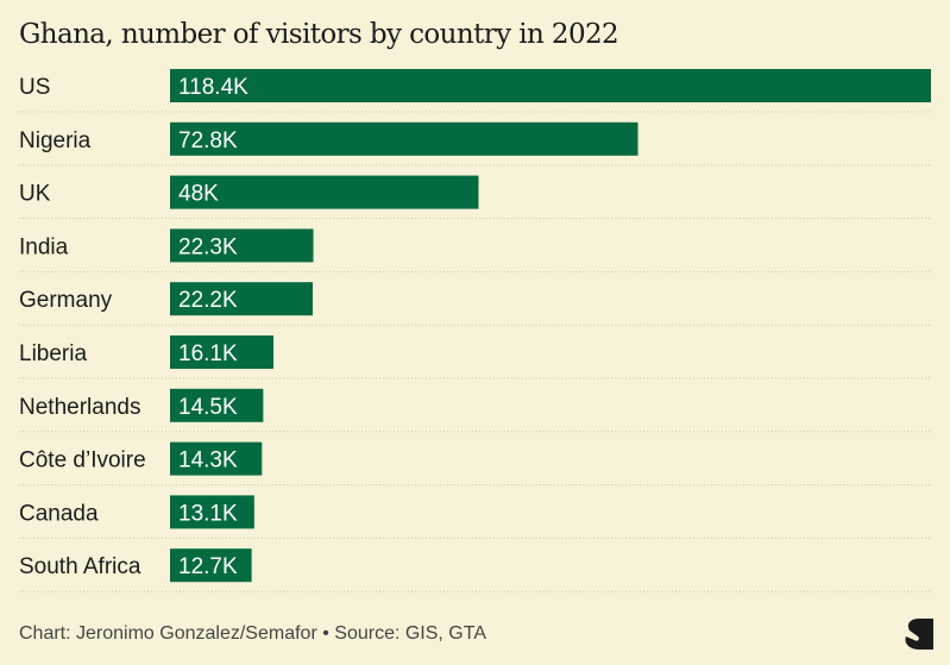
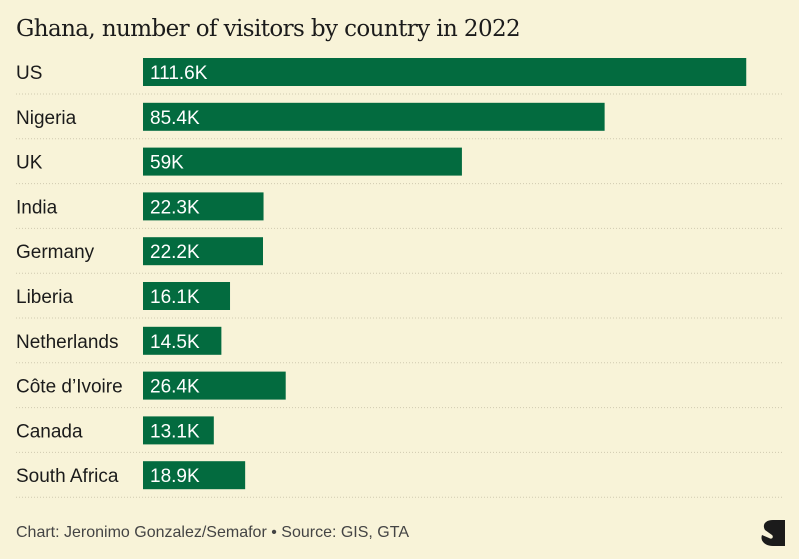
US: 118.4K -> 111.6K
Nigeria: 72.8K -> 85.4K
UK: 48K -> 59K
Côte d’Ivoire: 14.3K -> 26.4K
South Africa: 12.7K -> 18.9K
